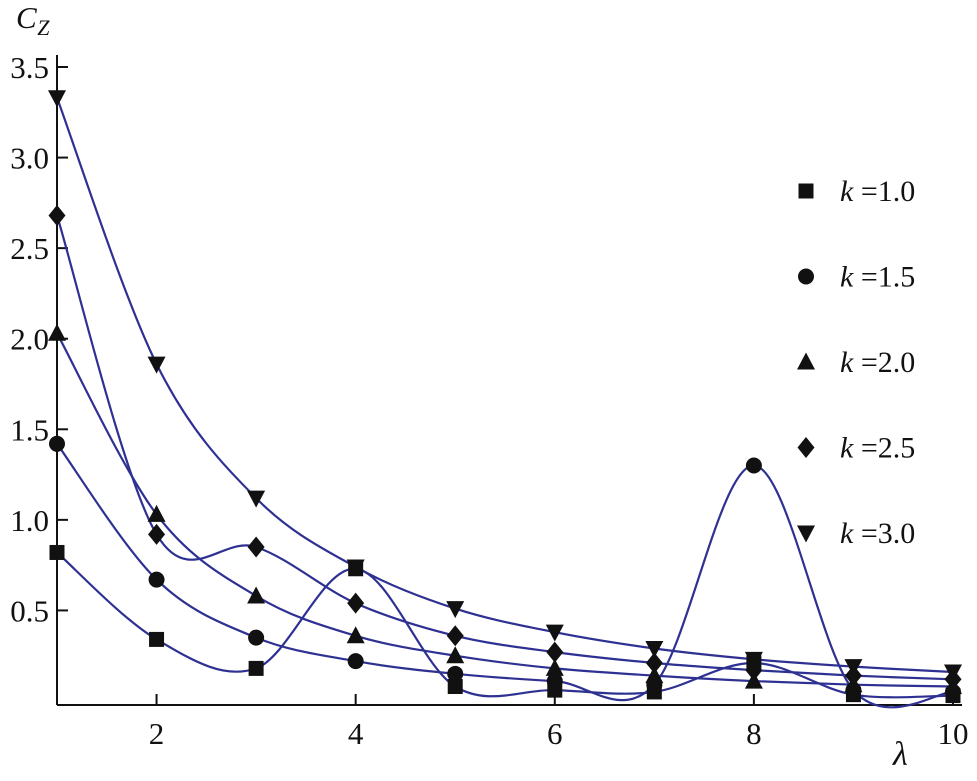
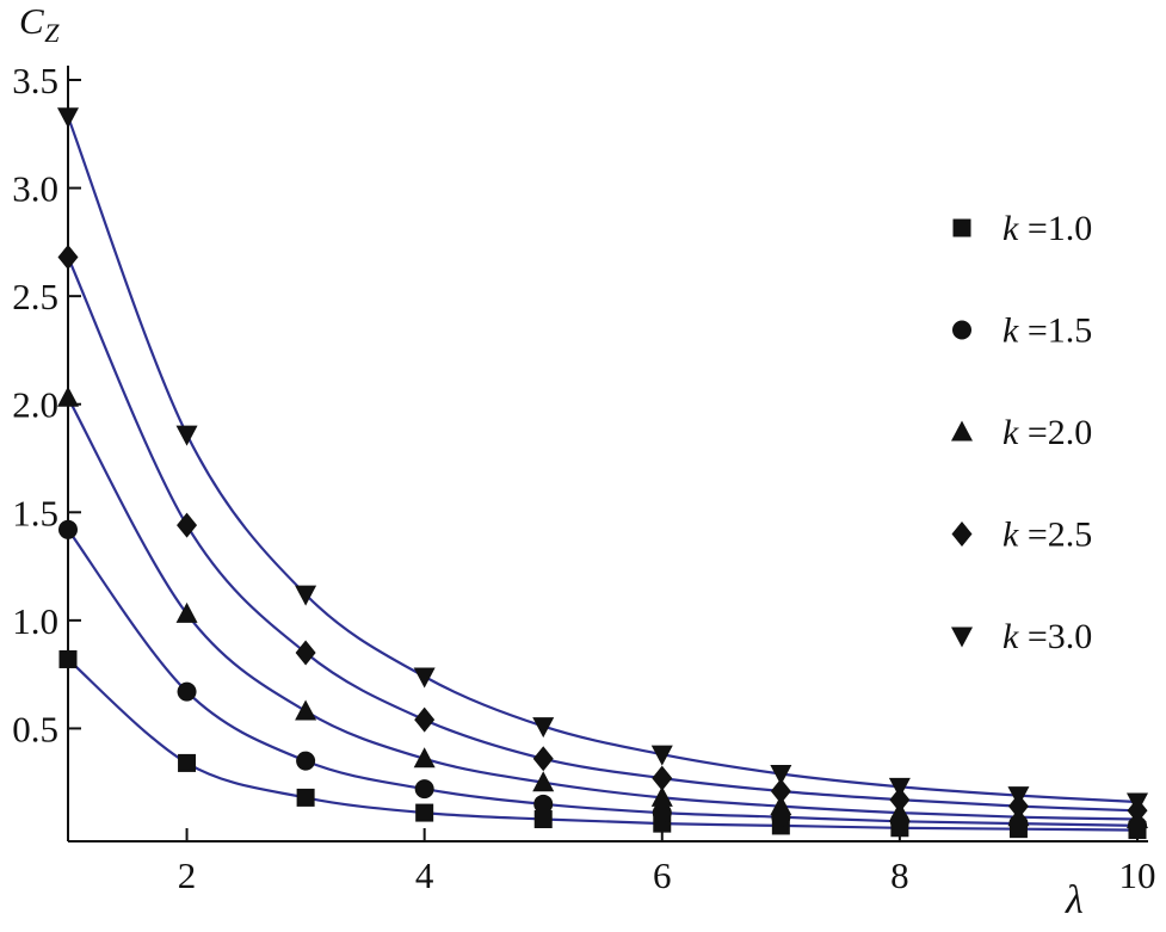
k =2.5/2: 0.92 -> 1.44
k =1.0/4: 0.73 -> 0.11
k =1.0/8: 0.21 -> 0.04
k =1.5/8: 1.30 -> 0.07
